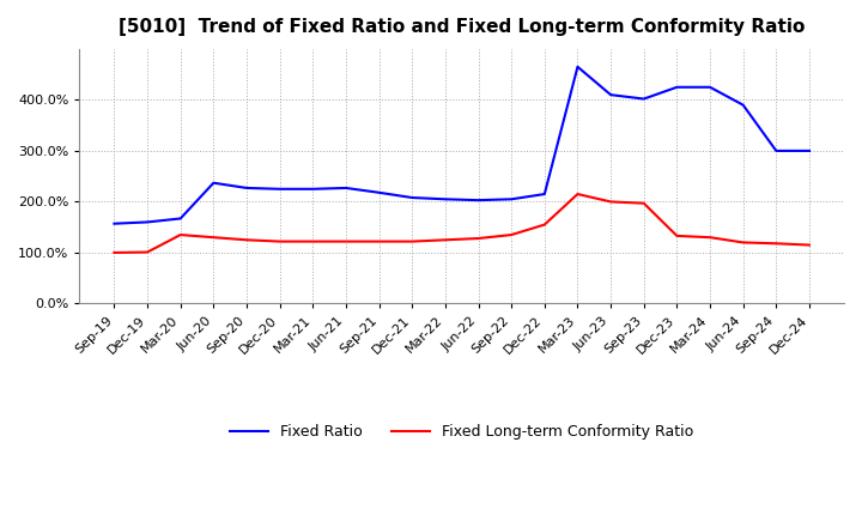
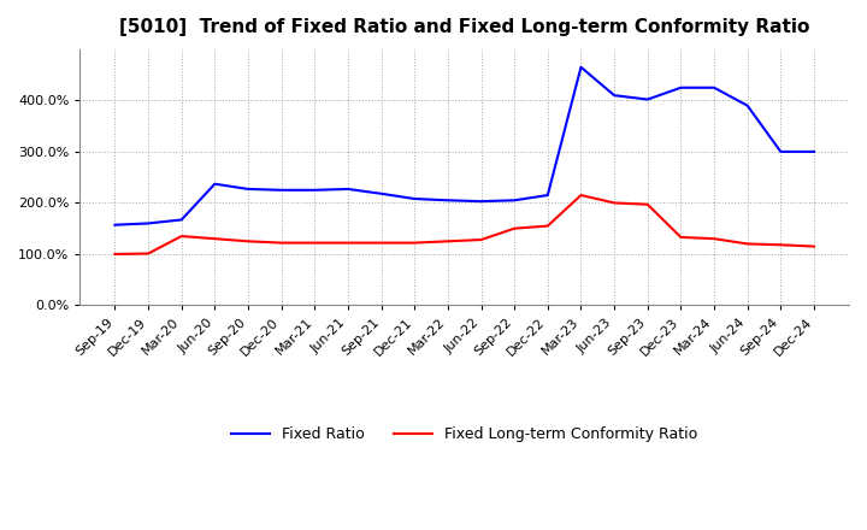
Fixed Long-term Conformity Ratio/Sep-22: 135% -> 150%
